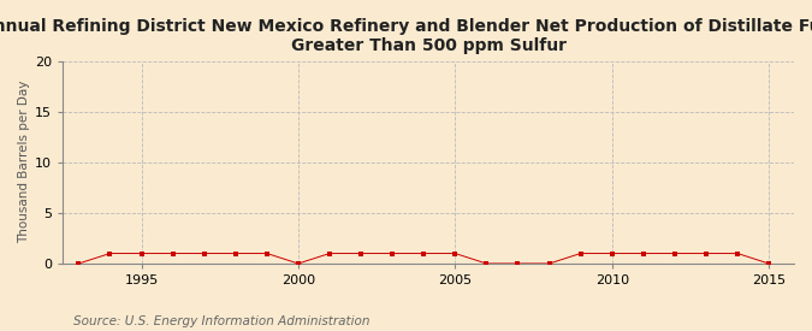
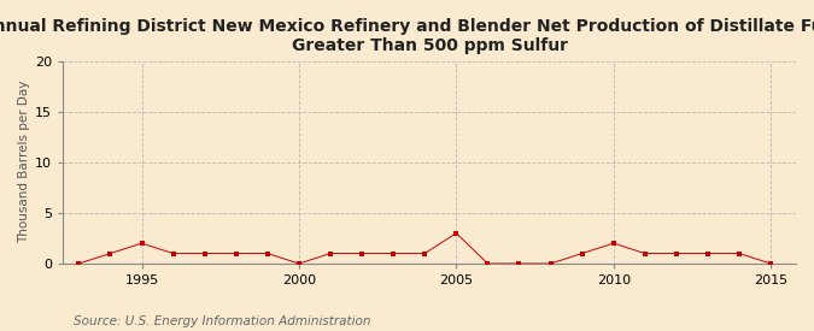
1995: 1 -> 2
2005: 1 -> 3
2010: 1 -> 2
